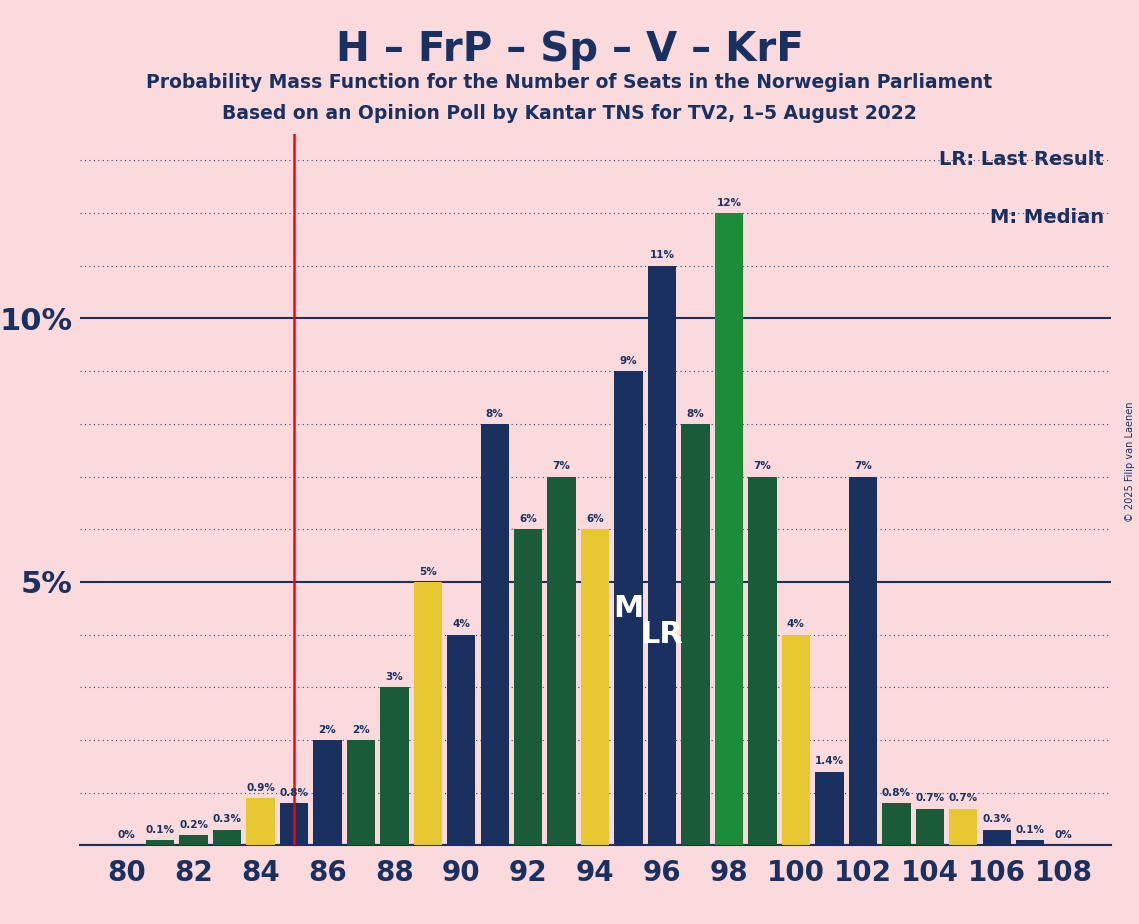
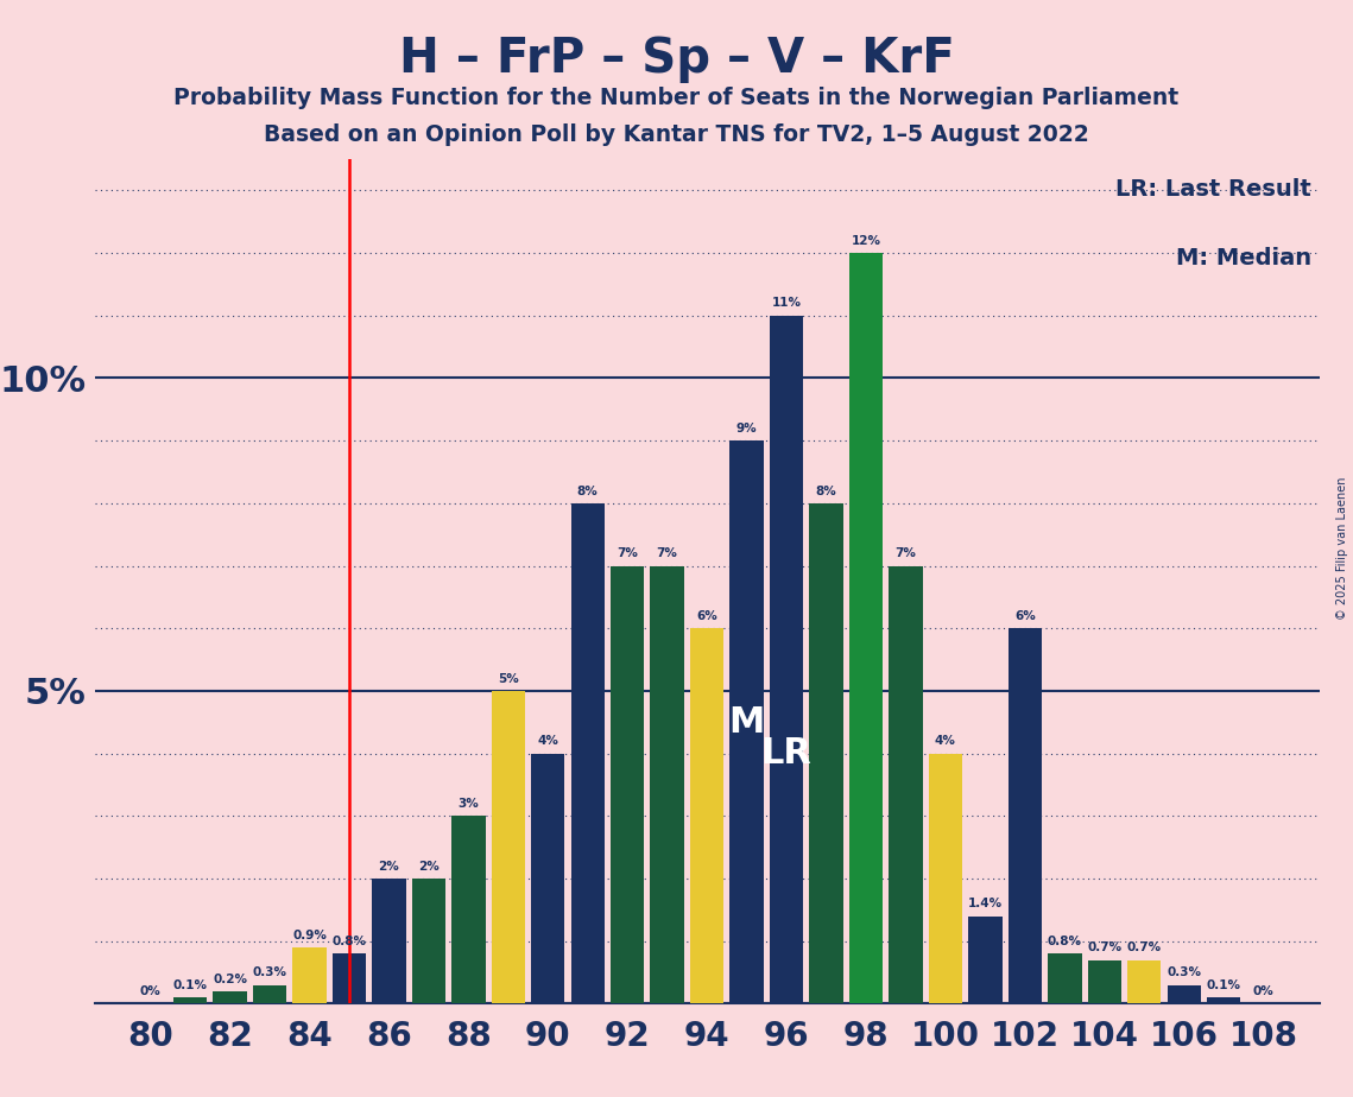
92: 6% -> 7%
102: 7% -> 6%
